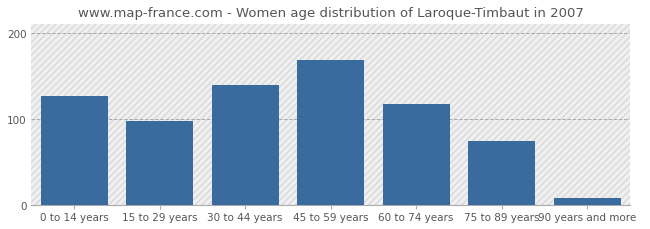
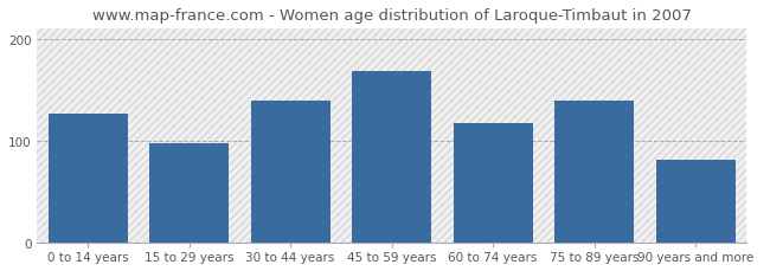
75 to 89 years: 75 -> 140
90 years and more: 8 -> 82
